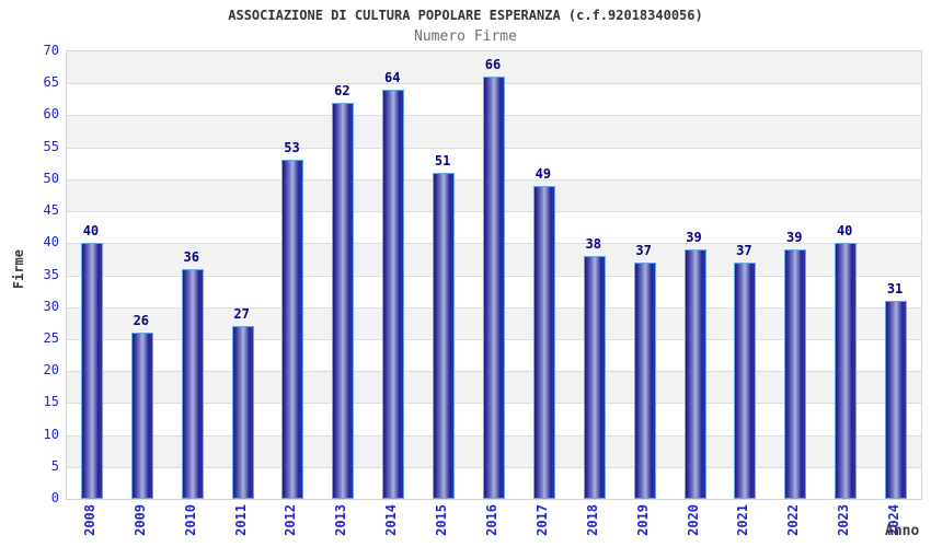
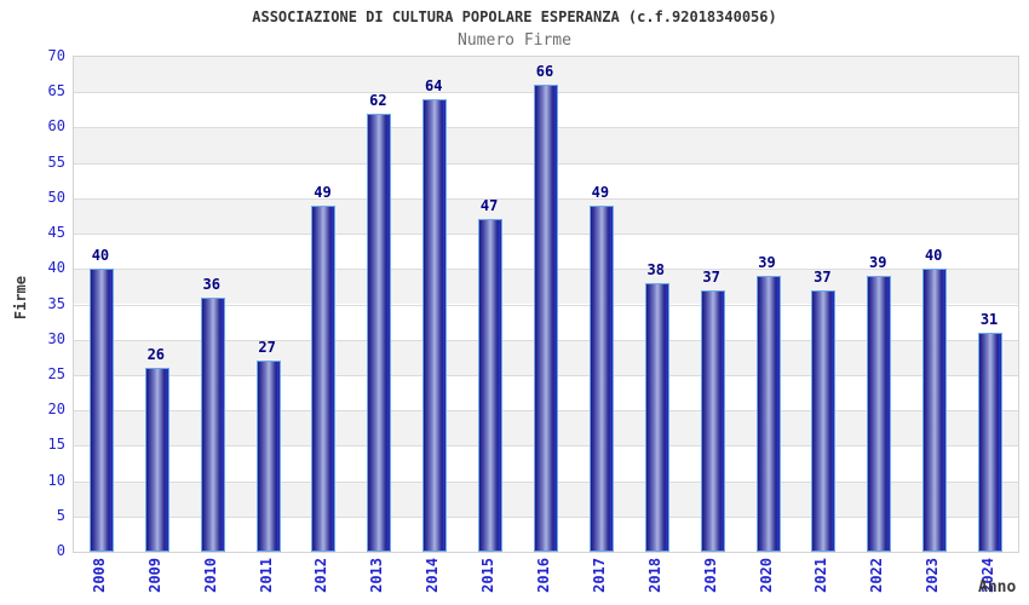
2012: 53 -> 49
2015: 51 -> 47
